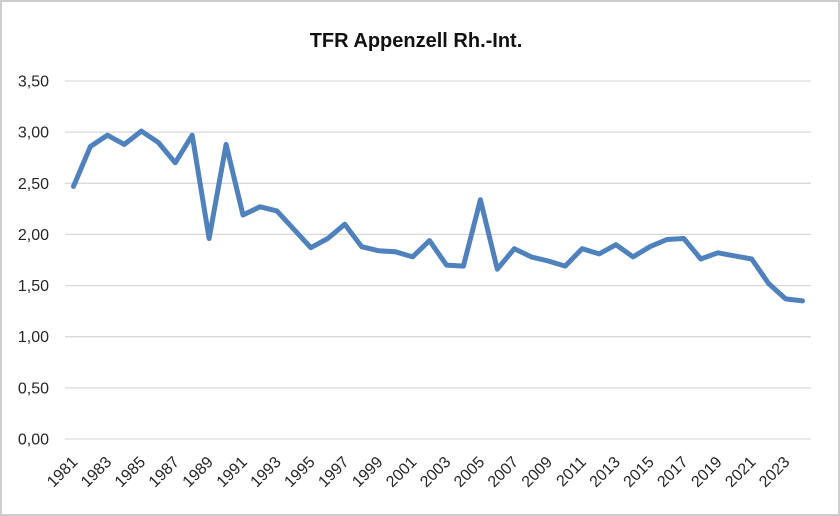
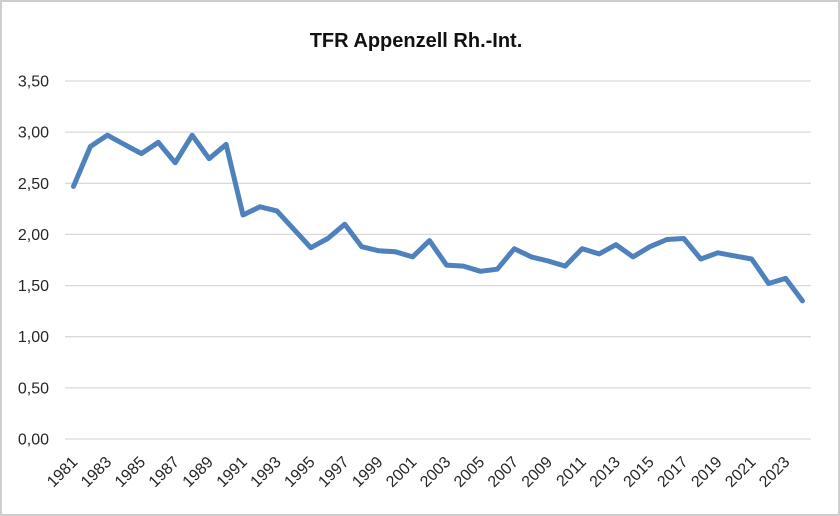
1985: 3,01 -> 2,79
1989: 1,96 -> 2,74
2005: 2,34 -> 1,64
2023: 1,37 -> 1,57
